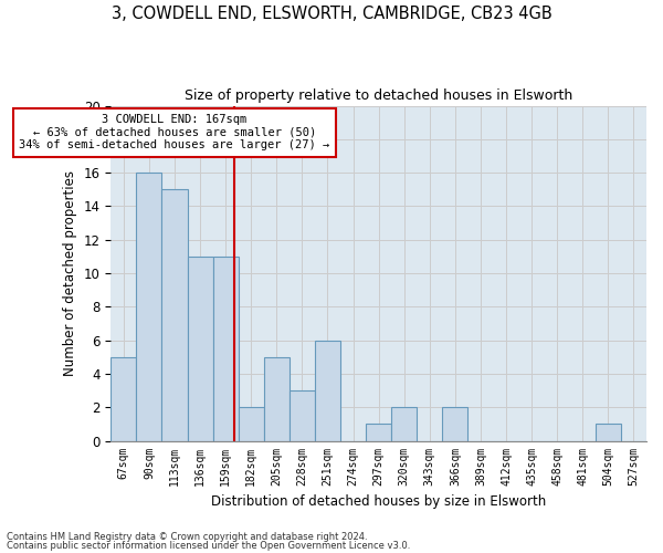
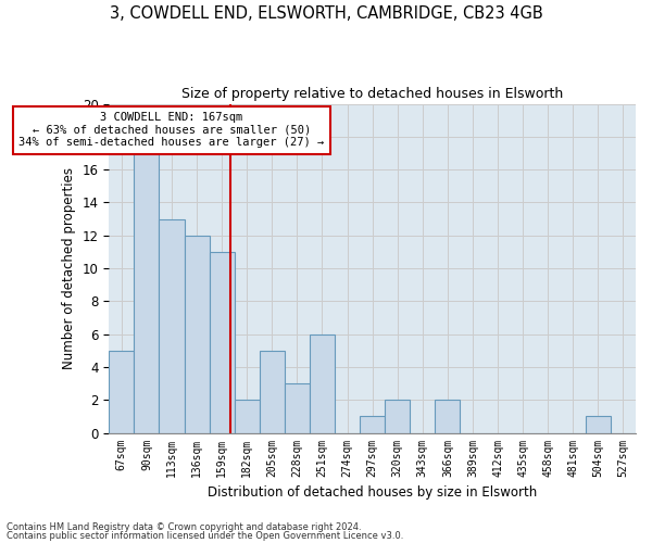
90sqm: 16 -> 17
113sqm: 15 -> 13
136sqm: 11 -> 12
